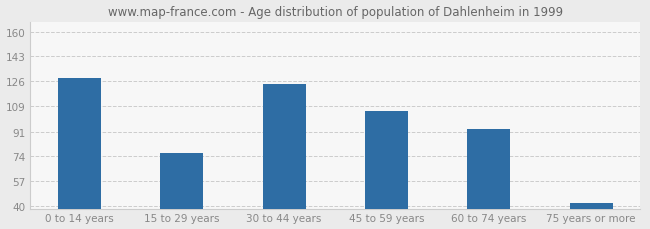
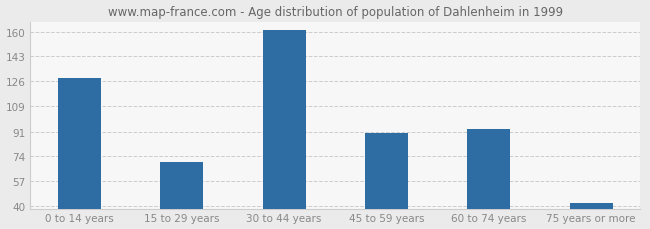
15 to 29 years: 76 -> 70
30 to 44 years: 124 -> 161
45 to 59 years: 105 -> 90
